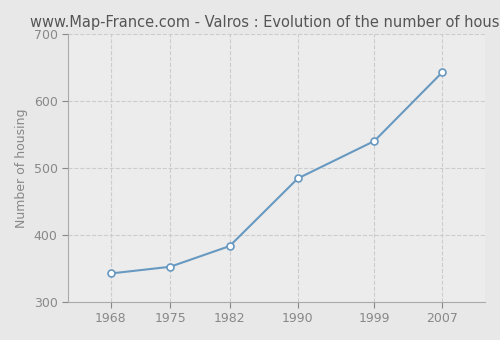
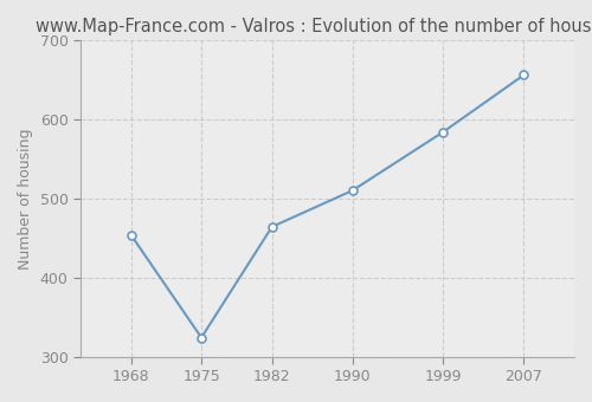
1968: 342 -> 454
1975: 352 -> 324
1982: 383 -> 464
1990: 484 -> 510
1999: 540 -> 584
2007: 643 -> 656
